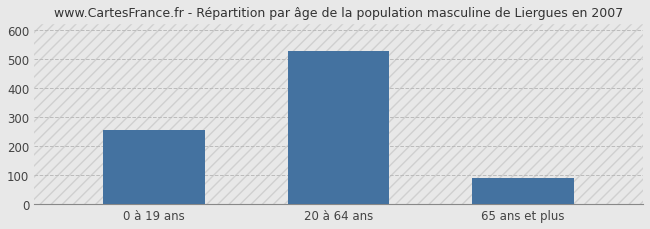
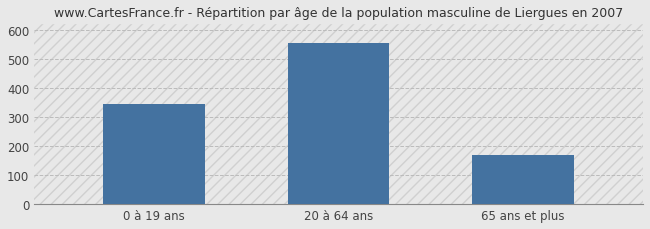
0 à 19 ans: 256 -> 345
20 à 64 ans: 528 -> 555
65 ans et plus: 90 -> 170
